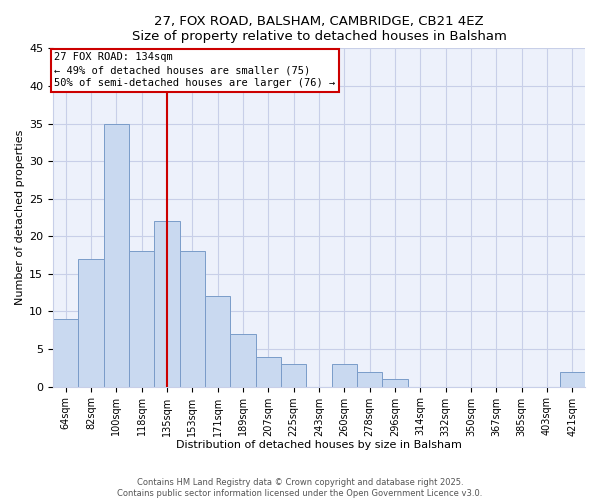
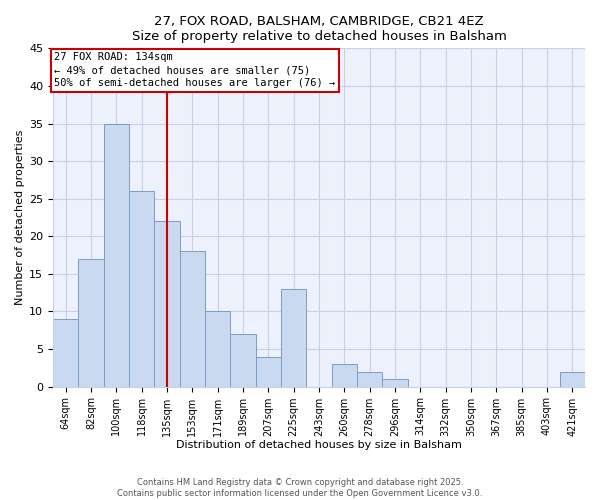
118sqm: 18 -> 26
171sqm: 12 -> 10
225sqm: 3 -> 13
